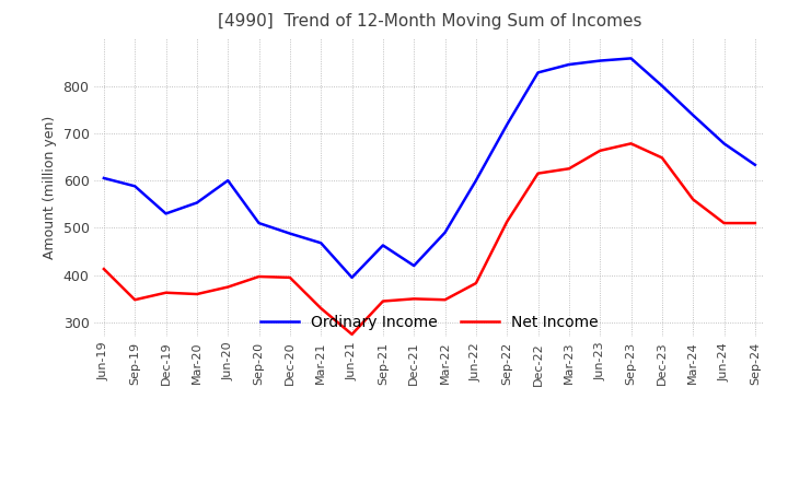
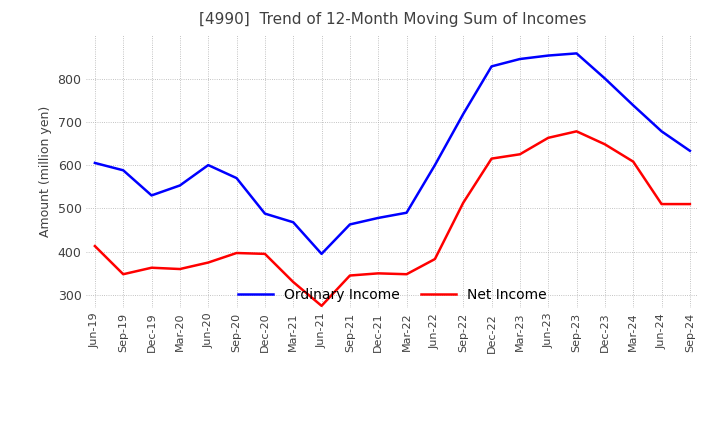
Ordinary Income/Sep-20: 510 -> 570
Ordinary Income/Dec-21: 420 -> 478
Net Income/Mar-24: 560 -> 608
